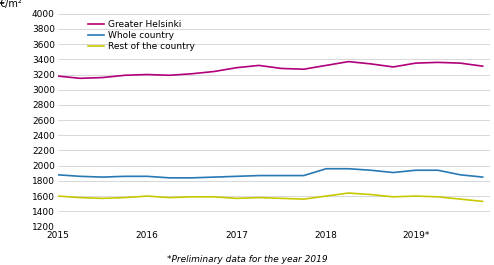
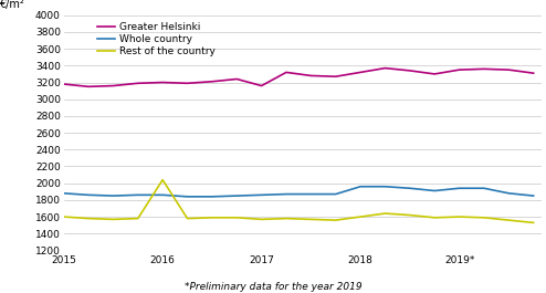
Rest of the country/2016: 1600 -> 2040
Greater Helsinki/2017: 3290 -> 3160
